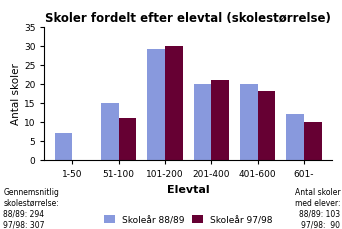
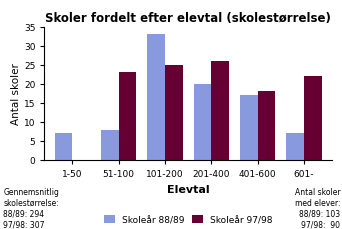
Skoleår 88/89/51-100: 15 -> 8
Skoleår 97/98/51-100: 11 -> 23
Skoleår 88/89/101-200: 29 -> 33
Skoleår 97/98/101-200: 30 -> 25
Skoleår 97/98/201-400: 21 -> 26
Skoleår 88/89/401-600: 20 -> 17
Skoleår 88/89/601-: 12 -> 7
Skoleår 97/98/601-: 10 -> 22
